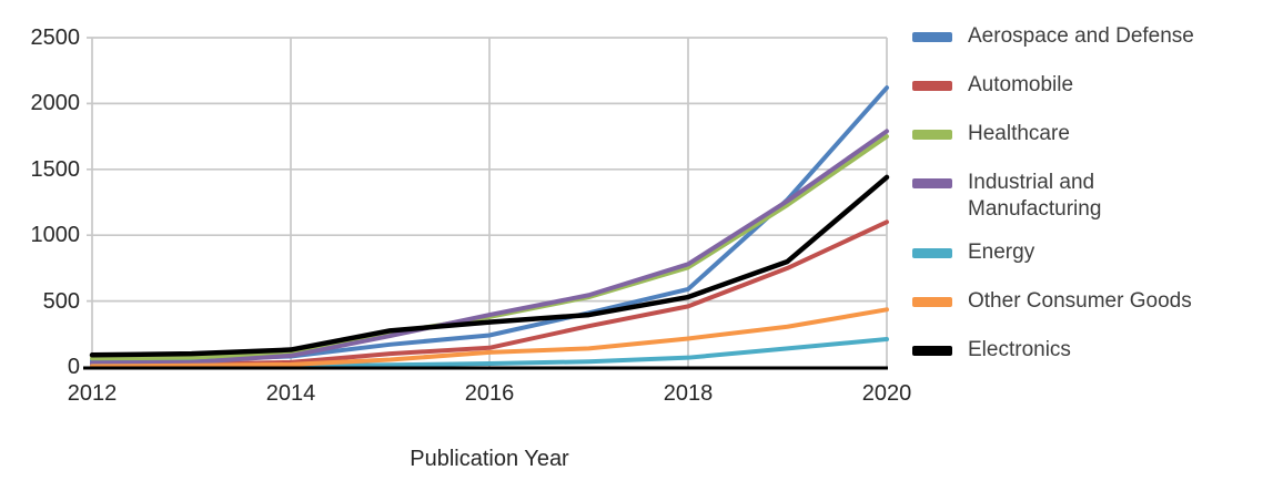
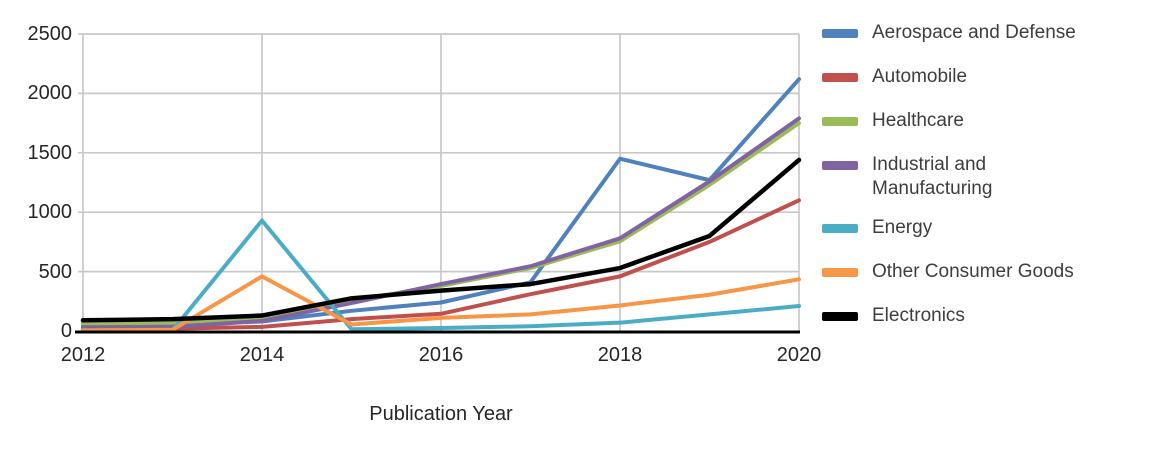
Energy/2014: 10 -> 930
Other Consumer Goods/2014: 20 -> 460
Aerospace and Defense/2018: 590 -> 1450
